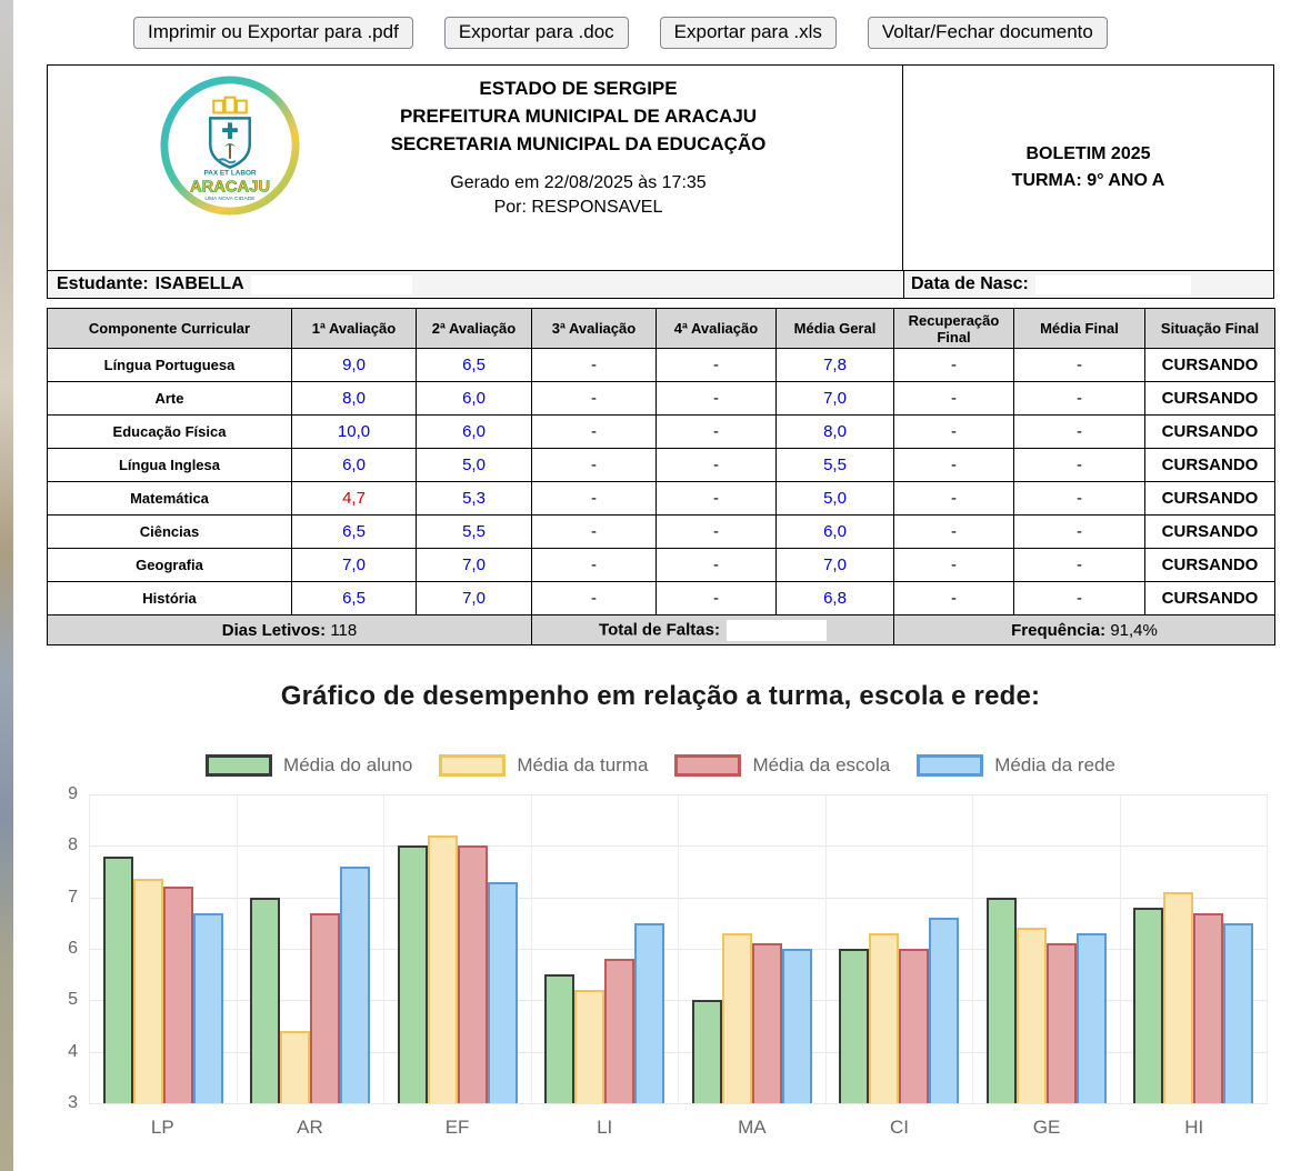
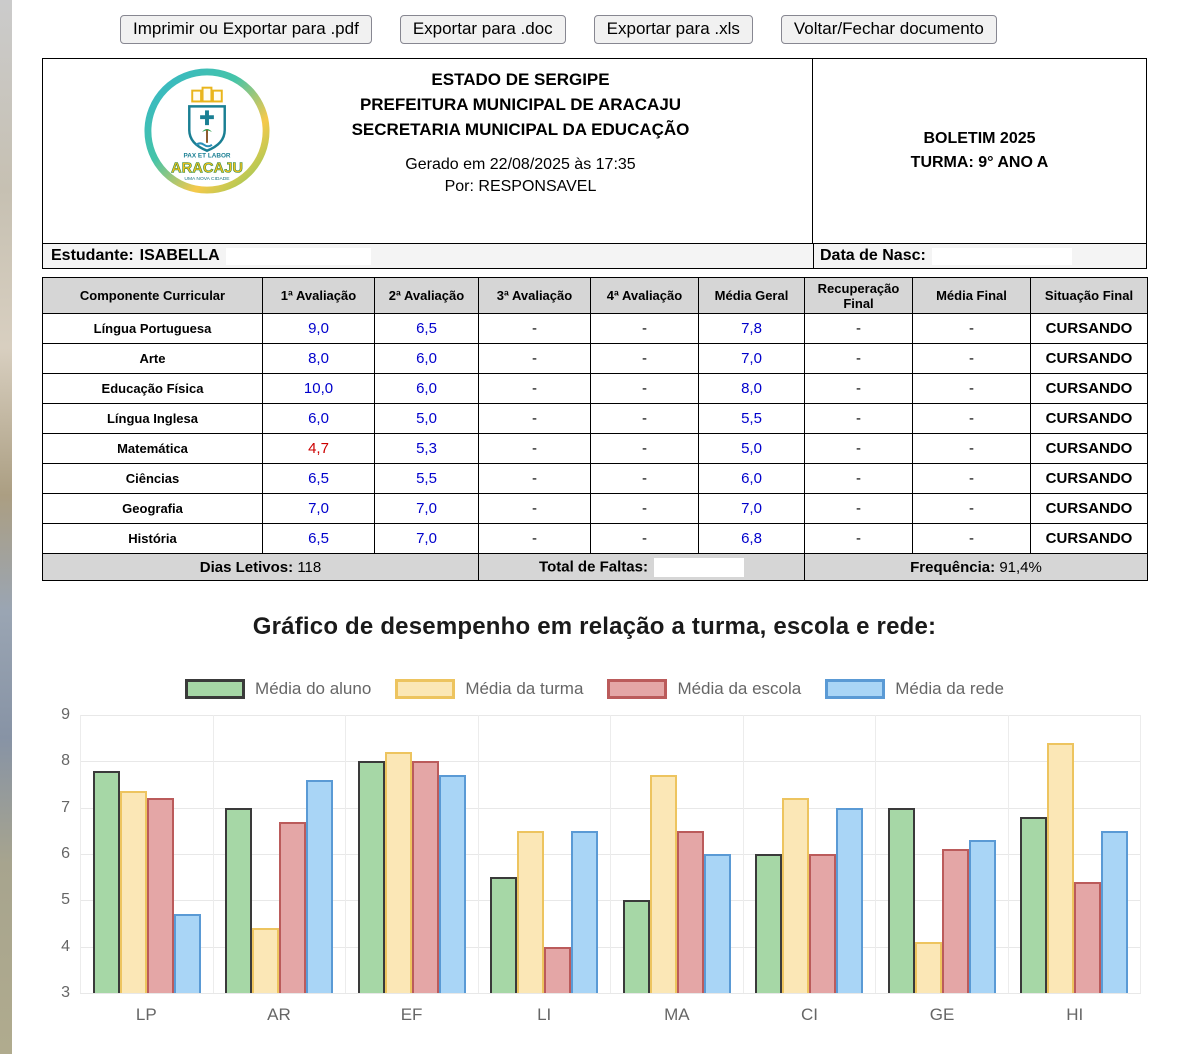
Média da rede/LP: 6.7 -> 4.7
Média da rede/EF: 7.3 -> 7.7
Média da turma/LI: 5.2 -> 6.5
Média da escola/LI: 5.8 -> 4.0
Média da turma/MA: 6.3 -> 7.7
Média da escola/MA: 6.1 -> 6.5
Média da turma/CI: 6.3 -> 7.2
Média da rede/CI: 6.6 -> 7.0
Média da turma/GE: 6.4 -> 4.1
Média da turma/HI: 7.1 -> 8.4
Média da escola/HI: 6.7 -> 5.4
